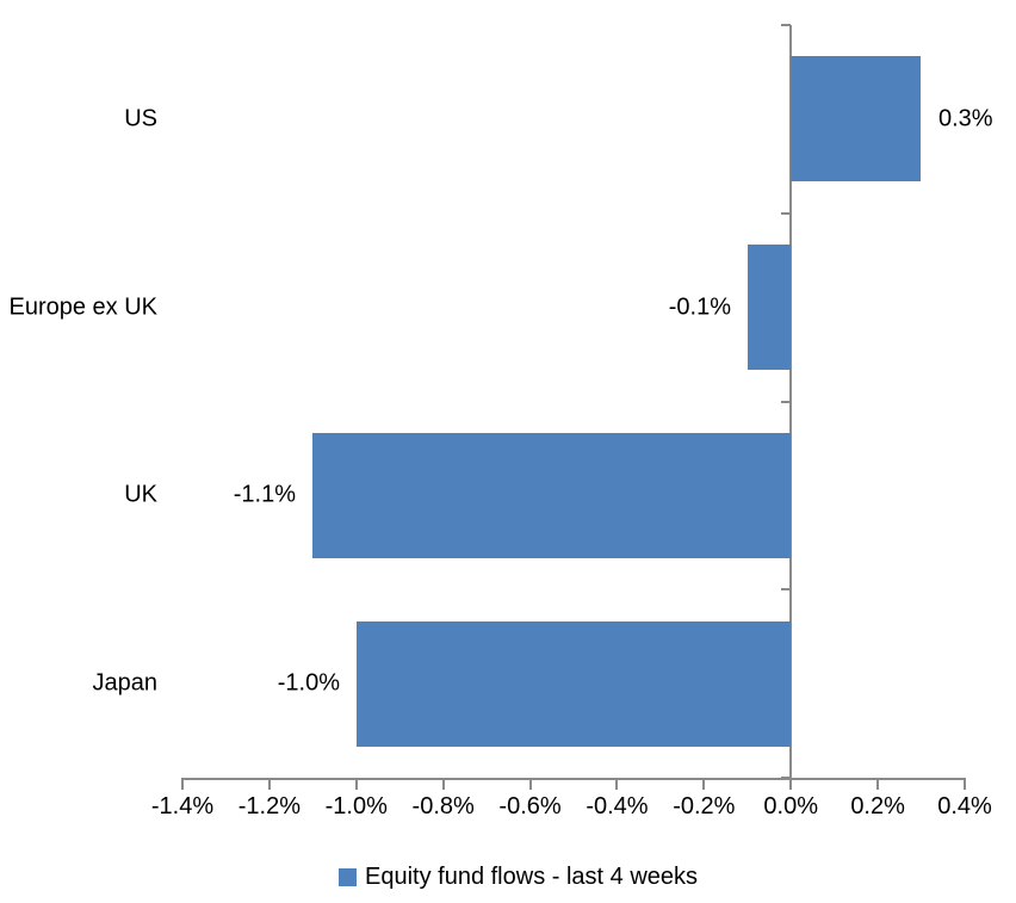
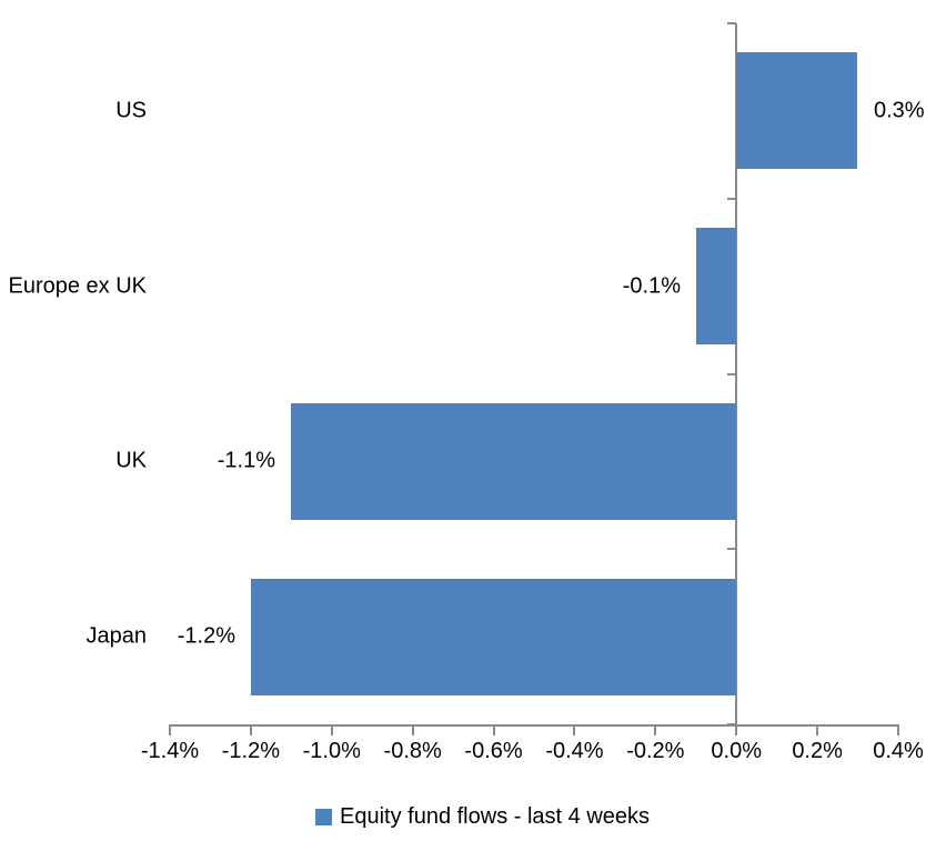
Japan: -1.0% -> -1.2%
